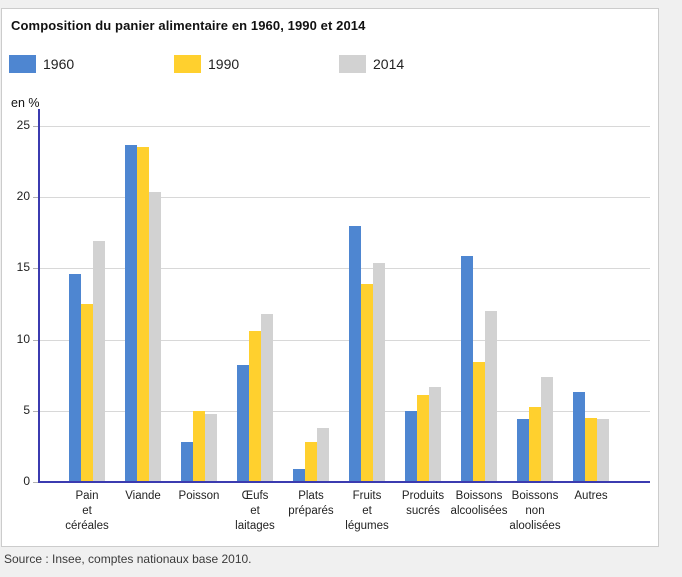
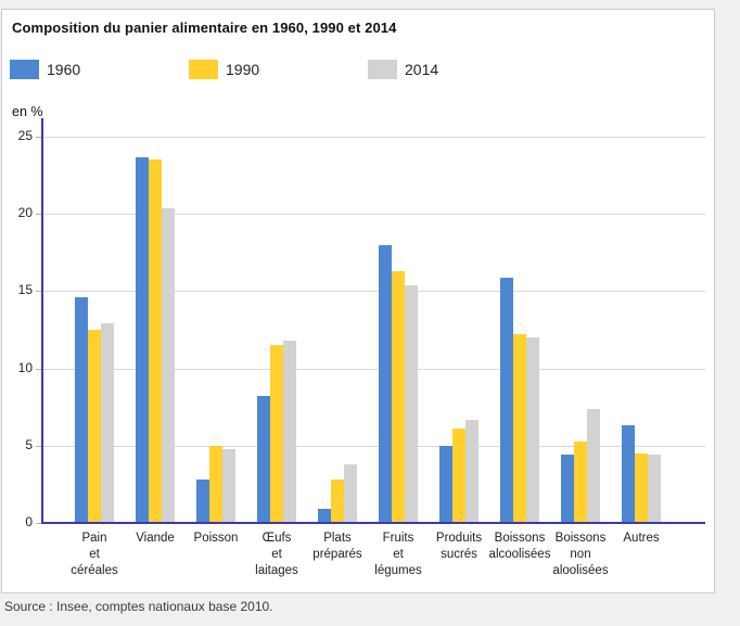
2014/Pain et céréales: 16.9 -> 12.9
1990/Œufs et laitages: 10.6 -> 11.5
1990/Fruits et légumes: 13.9 -> 16.3
1990/Boissons alcoolisées: 8.4 -> 12.2
